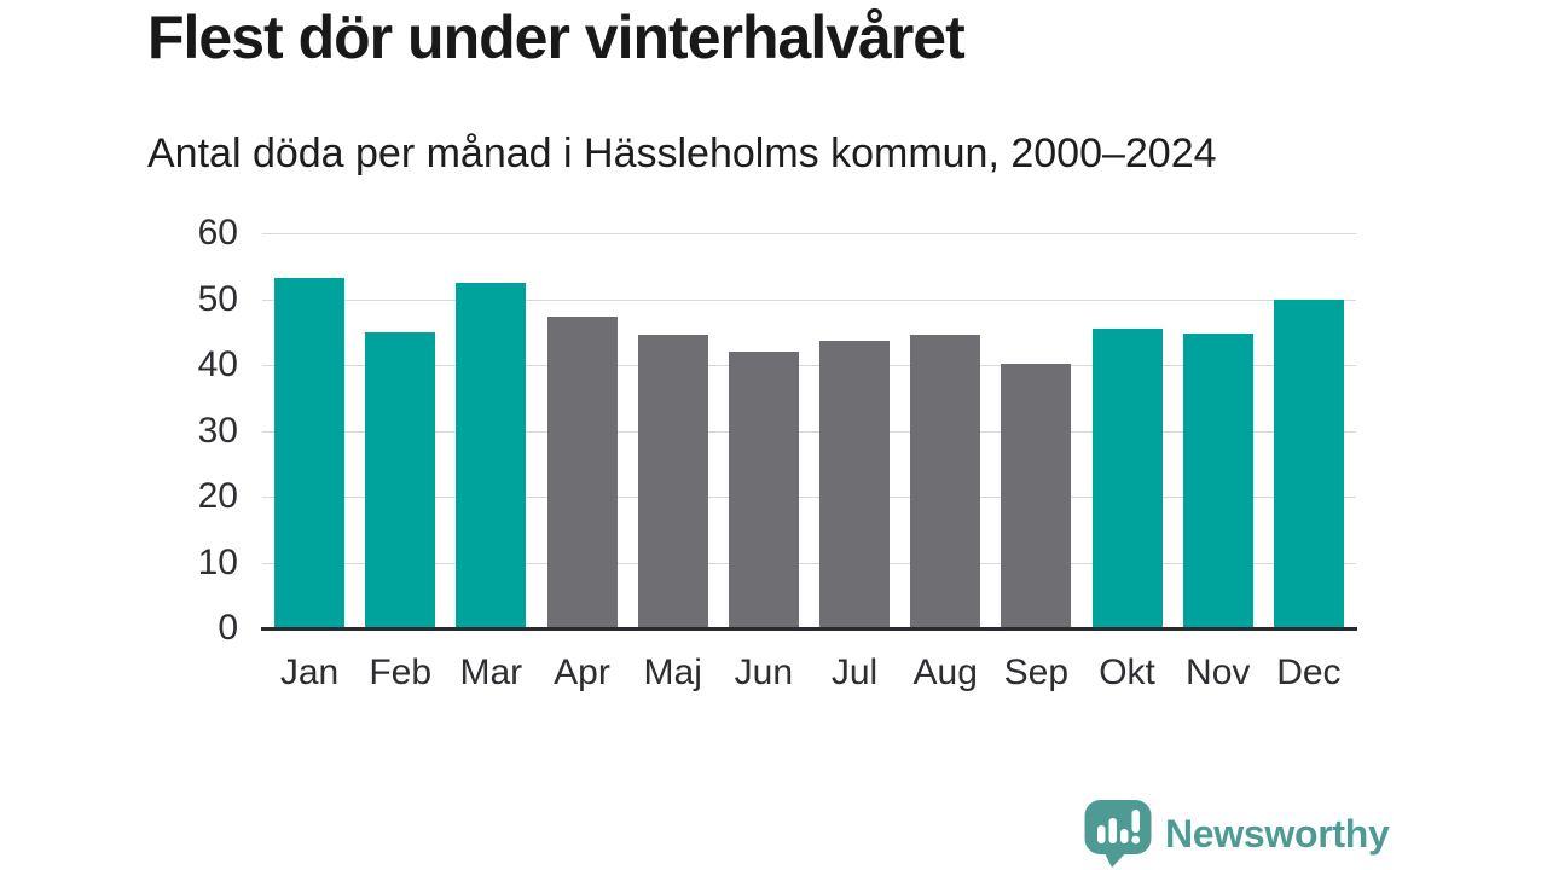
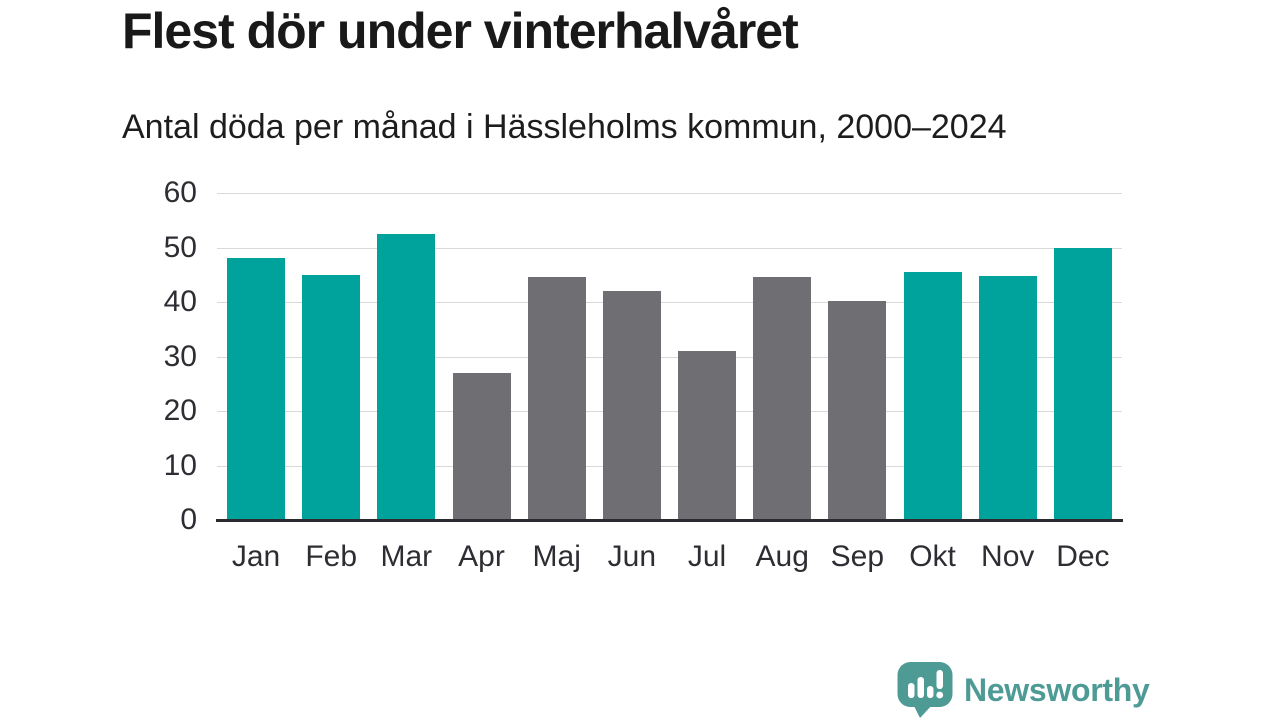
Jan: 53 -> 48
Apr: 47 -> 27
Jul: 44 -> 31
